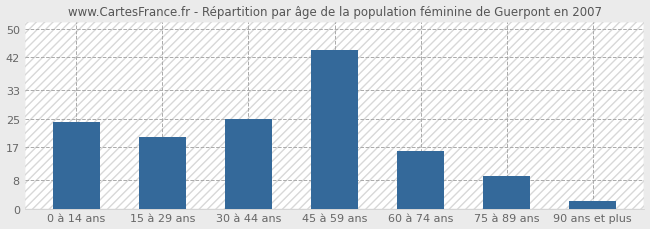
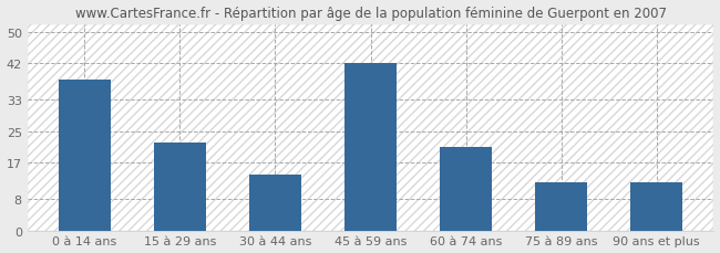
0 à 14 ans: 24 -> 38
15 à 29 ans: 20 -> 22
30 à 44 ans: 25 -> 14
45 à 59 ans: 44 -> 42
60 à 74 ans: 16 -> 21
75 à 89 ans: 9 -> 12
90 ans et plus: 2 -> 12
